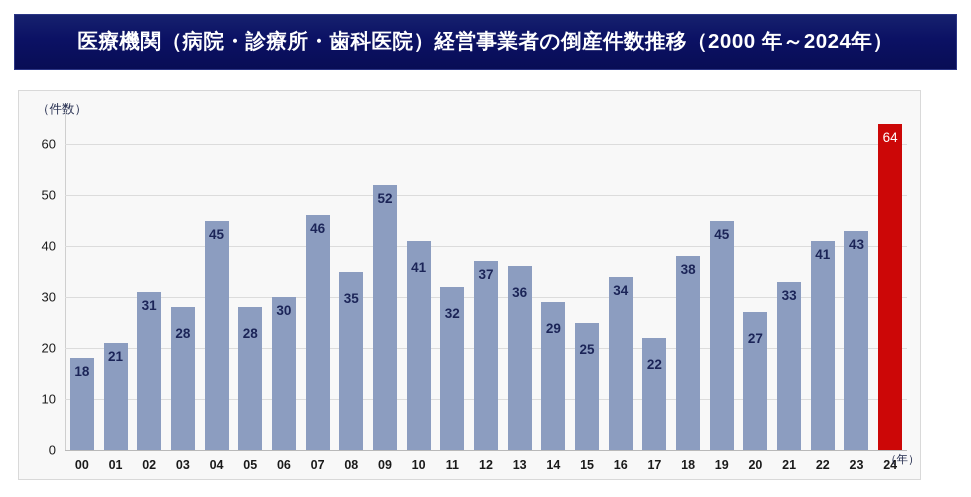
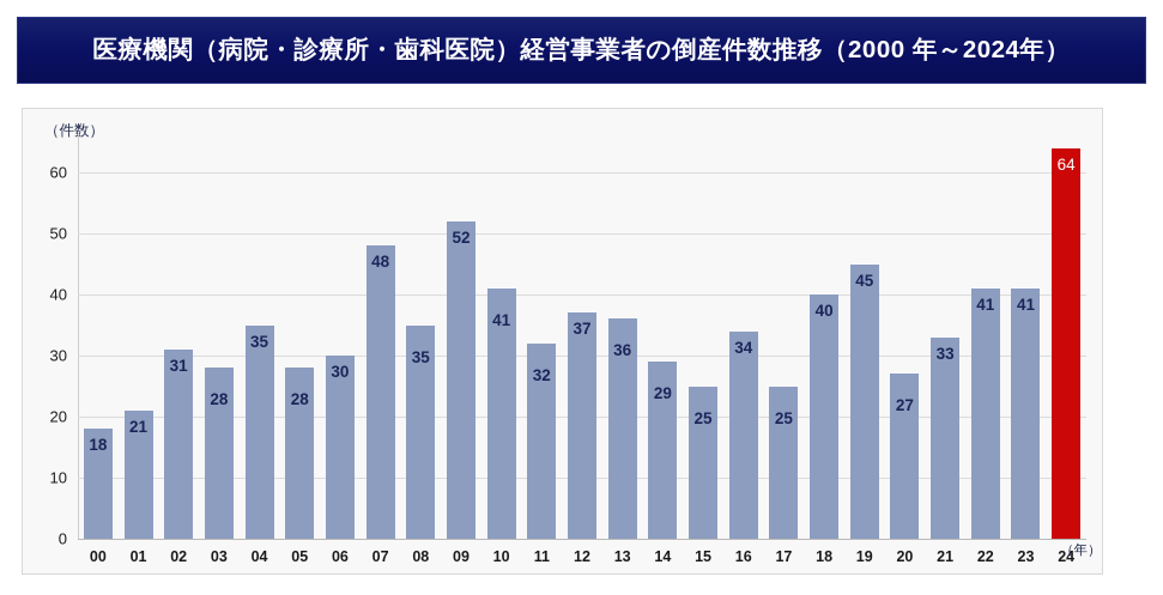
04: 45 -> 35
07: 46 -> 48
17: 22 -> 25
18: 38 -> 40
23: 43 -> 41
